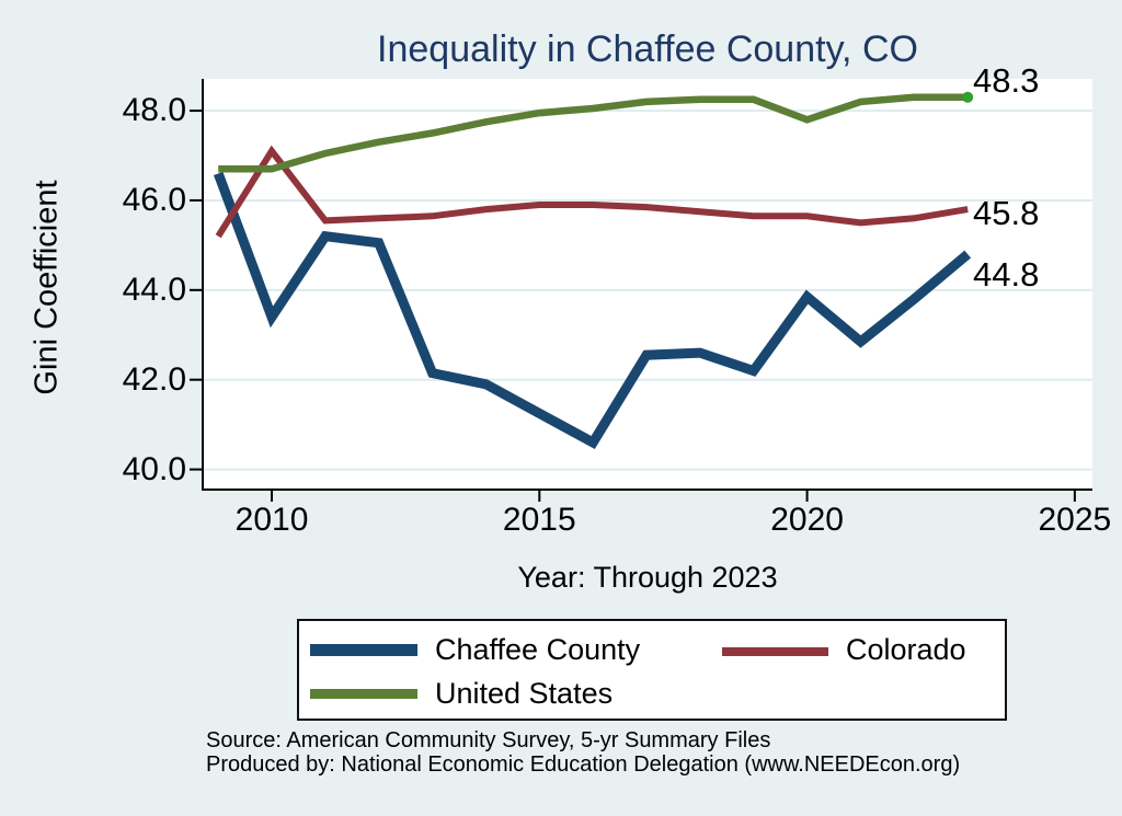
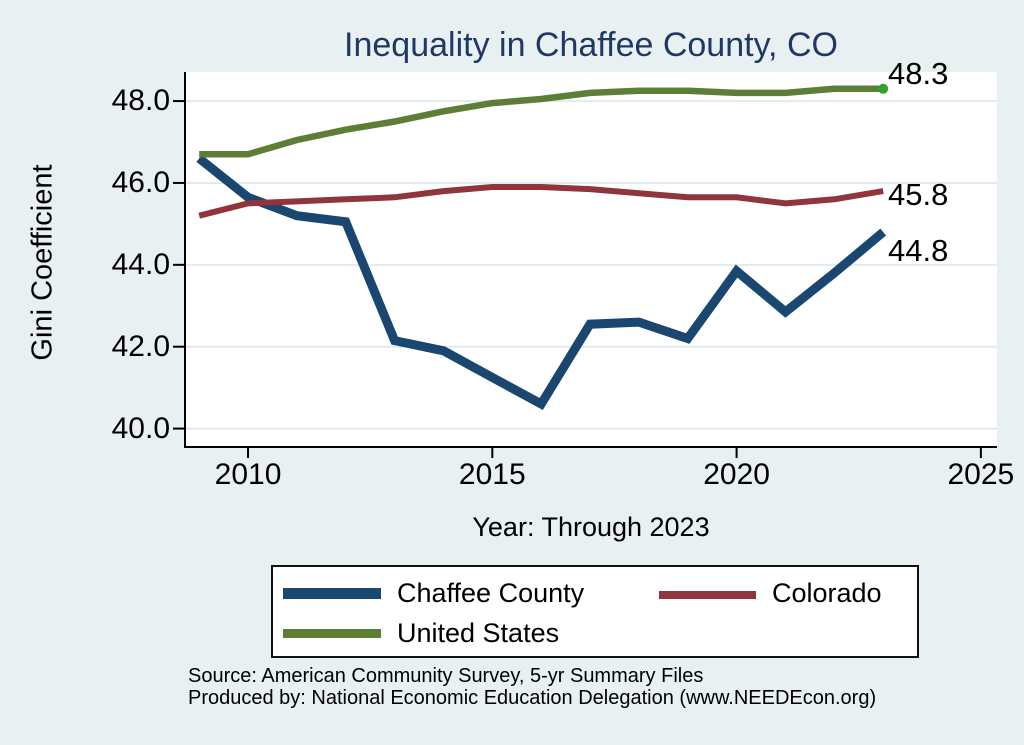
Chaffee County/2010: 43.4 -> 45.6
Colorado/2010: 47.1 -> 45.5
United States/2020: 47.8 -> 48.2
